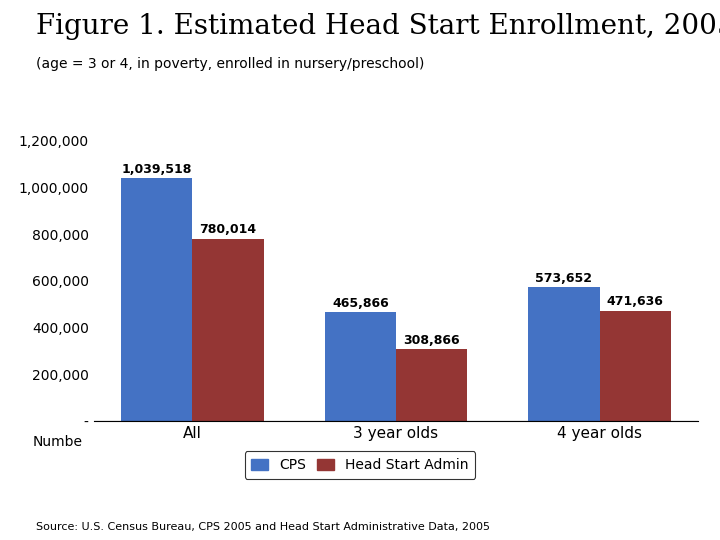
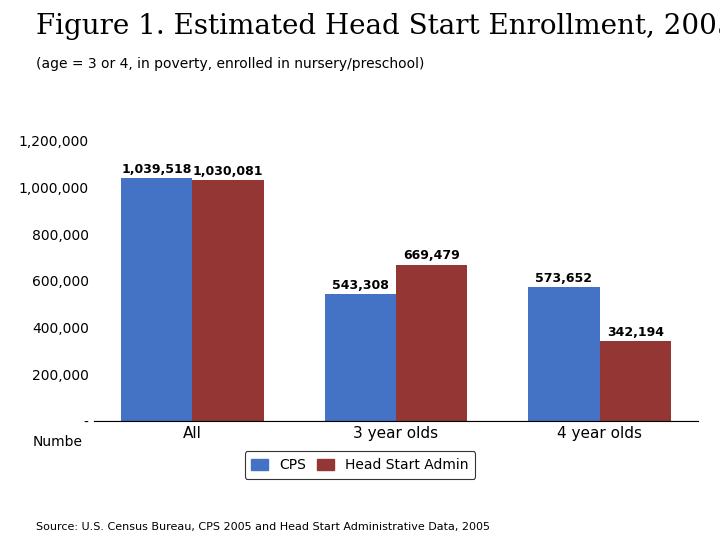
Head Start Admin/All: 780,014 -> 1,030,081
CPS/3 year olds: 465,866 -> 543,308
Head Start Admin/3 year olds: 308,866 -> 669,479
Head Start Admin/4 year olds: 471,636 -> 342,194
